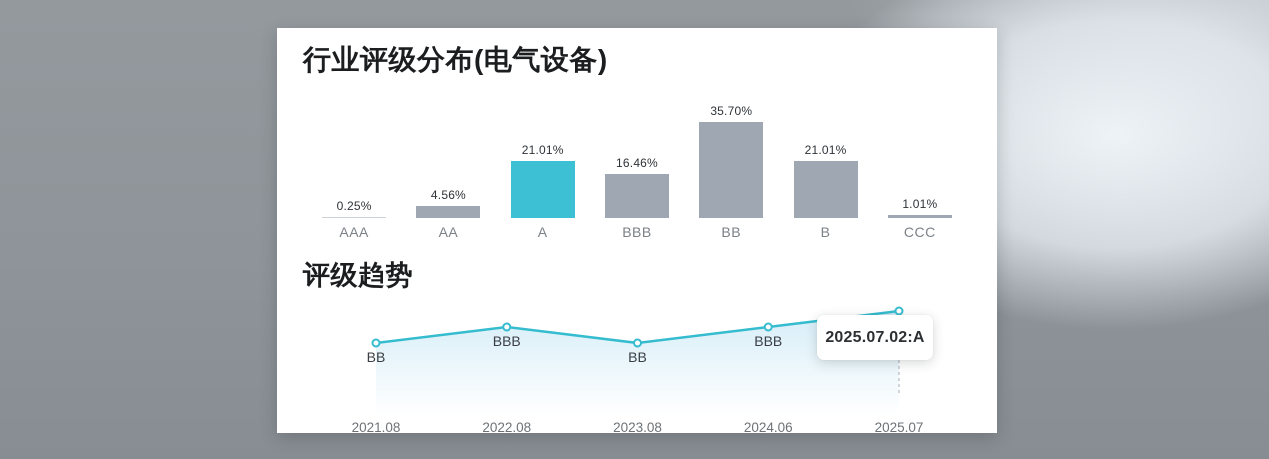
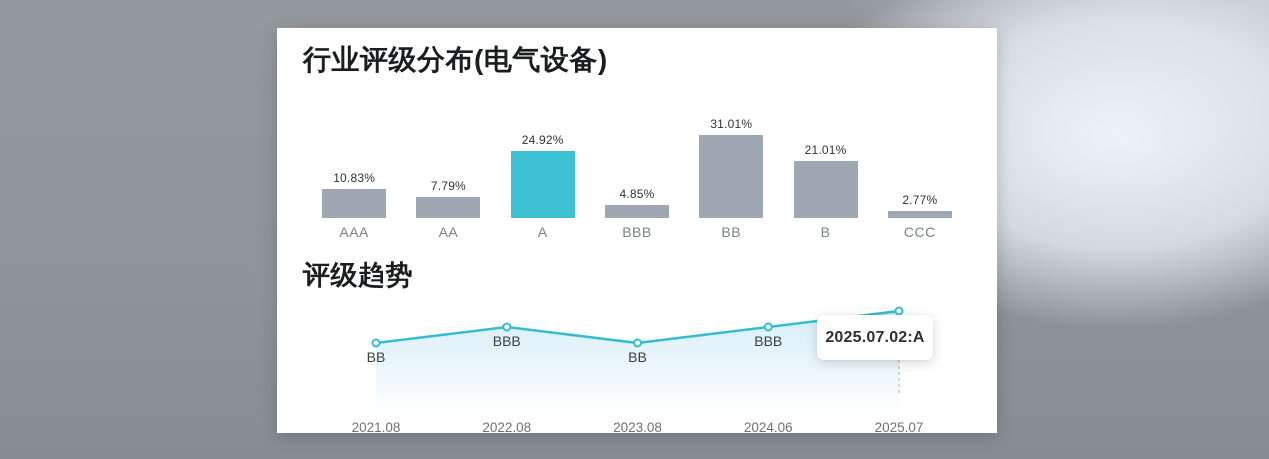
行业评级分布(电气设备)/AAA: 0.25% -> 10.83%
行业评级分布(电气设备)/AA: 4.56% -> 7.79%
行业评级分布(电气设备)/A: 21.01% -> 24.92%
行业评级分布(电气设备)/BBB: 16.46% -> 4.85%
行业评级分布(电气设备)/BB: 35.70% -> 31.01%
行业评级分布(电气设备)/CCC: 1.01% -> 2.77%
